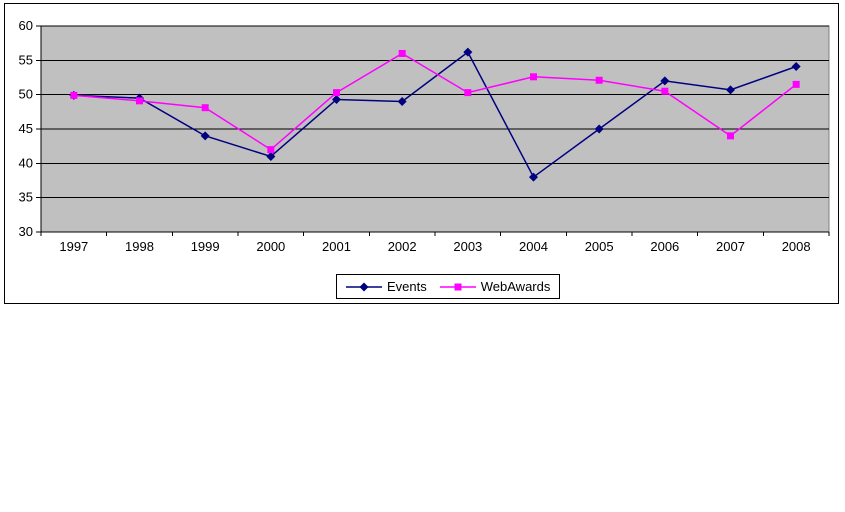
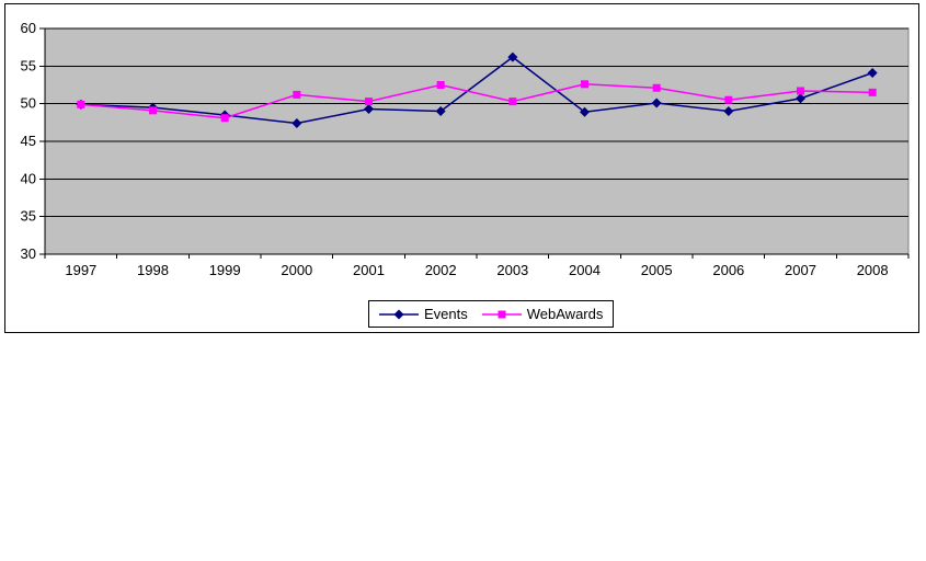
Events/1999: 44 -> 48
Events/2000: 41 -> 47
WebAwards/2000: 42 -> 51
WebAwards/2002: 56 -> 52
Events/2004: 38 -> 49
Events/2005: 45 -> 50
Events/2006: 52 -> 49
WebAwards/2007: 44 -> 52
